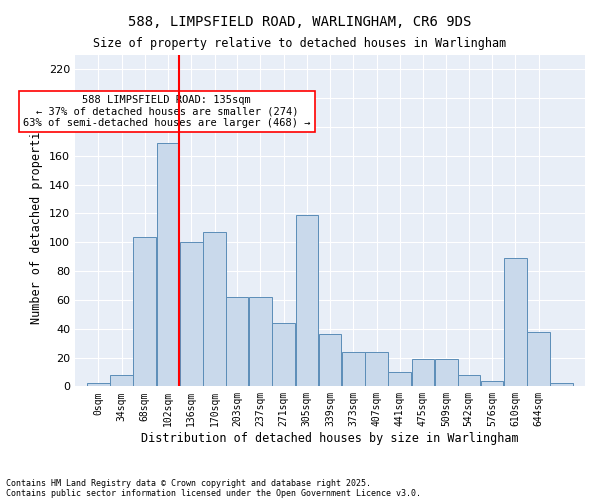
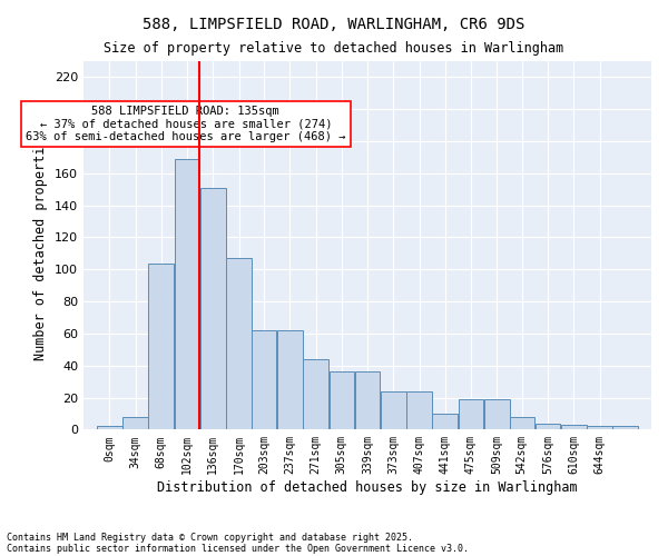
136sqm: 100 -> 151
305sqm: 119 -> 36
610sqm: 89 -> 3
644sqm: 38 -> 2
